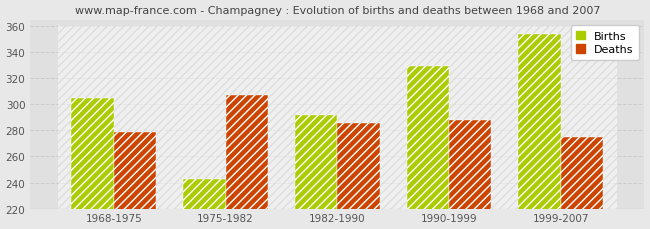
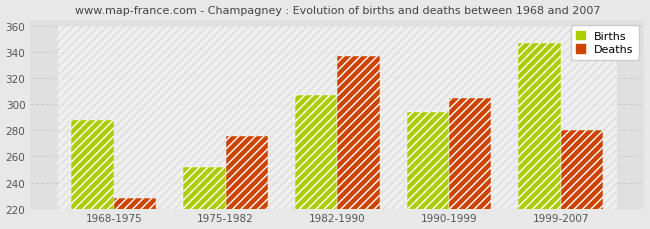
Births/1968-1975: 305 -> 288
Deaths/1968-1975: 279 -> 228
Births/1975-1982: 243 -> 252
Deaths/1975-1982: 307 -> 276
Births/1982-1990: 292 -> 307
Deaths/1982-1990: 286 -> 337
Births/1990-1999: 329 -> 294
Deaths/1990-1999: 288 -> 305
Births/1999-2007: 354 -> 347
Deaths/1999-2007: 275 -> 280
